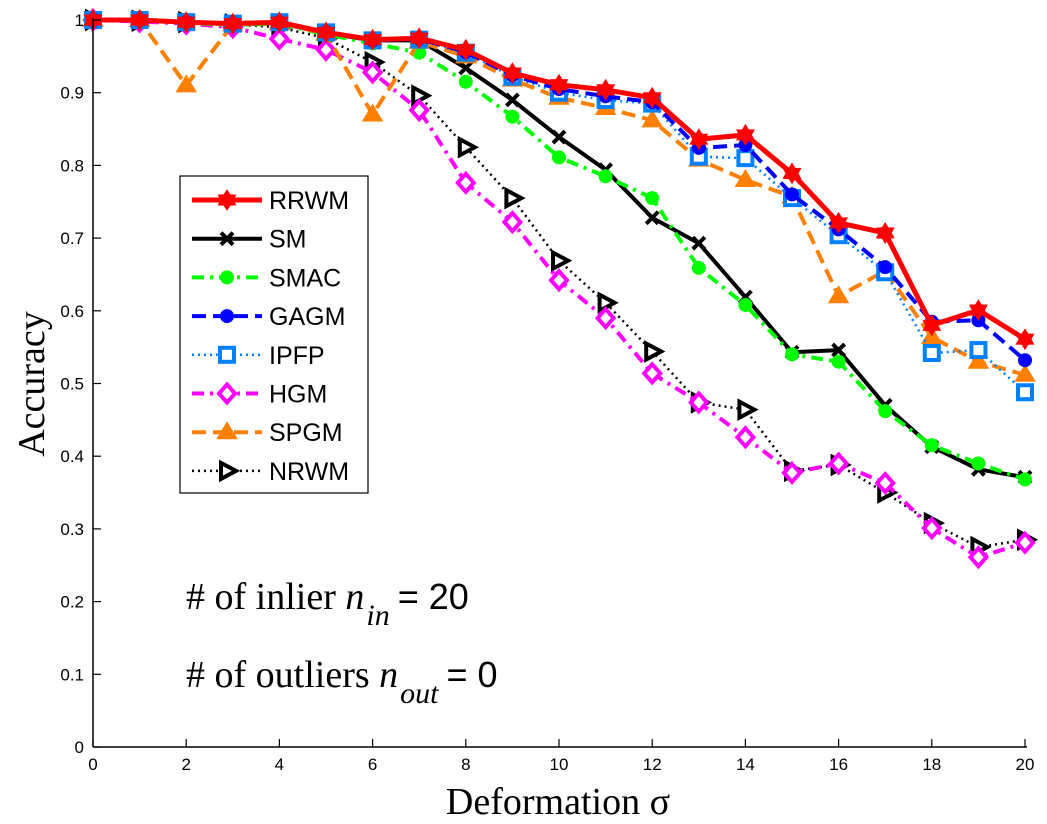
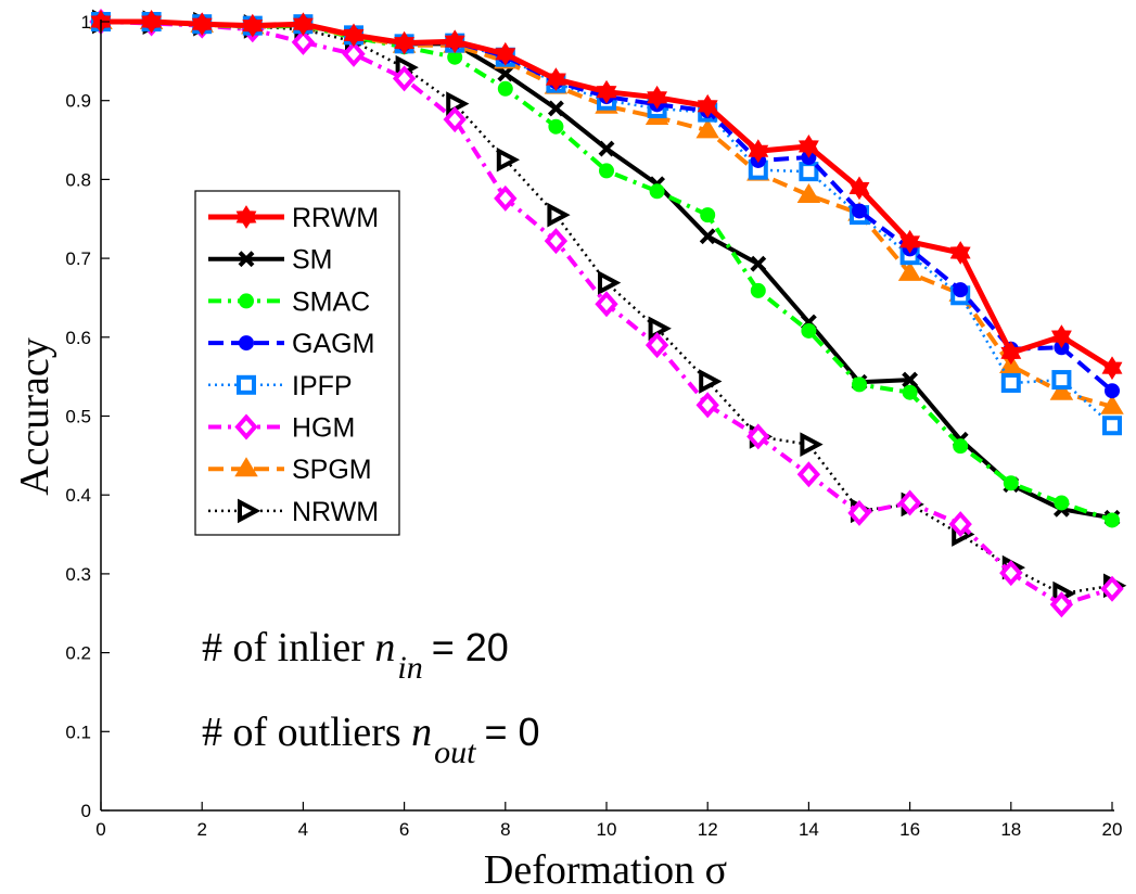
SPGM/2: 0.91 -> 1.00
SPGM/6: 0.87 -> 0.97
SPGM/16: 0.62 -> 0.68
